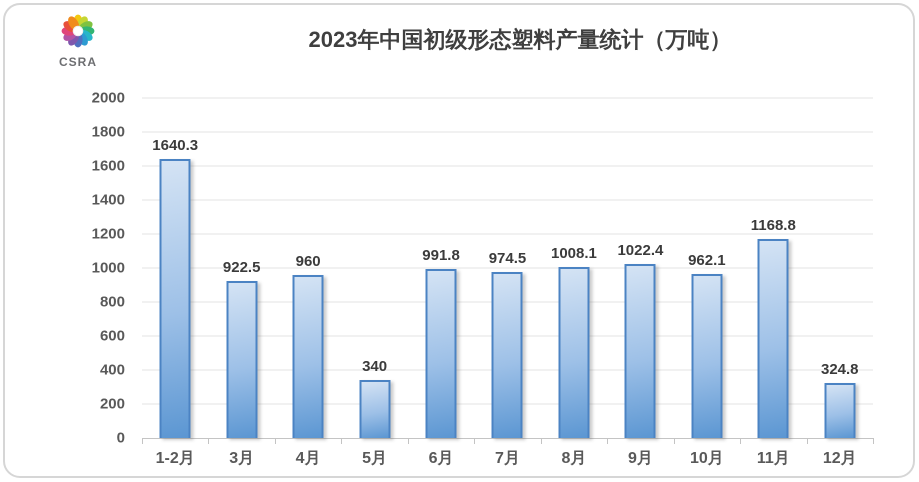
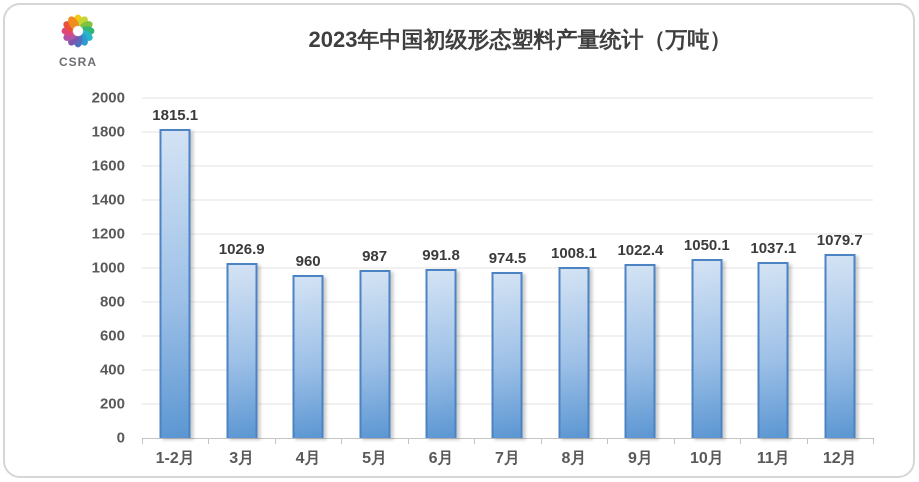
1-2月: 1640.3 -> 1815.1
3月: 922.5 -> 1026.9
5月: 340 -> 987
10月: 962.1 -> 1050.1
11月: 1168.8 -> 1037.1
12月: 324.8 -> 1079.7
